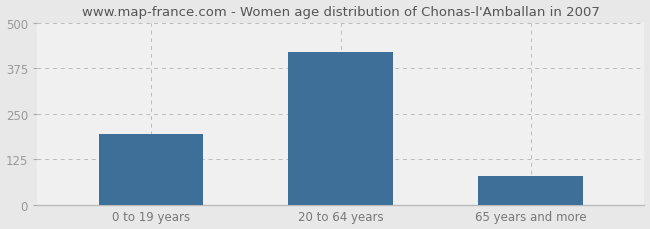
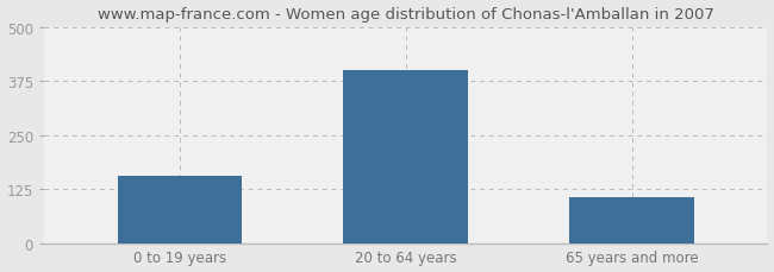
0 to 19 years: 195 -> 155
20 to 64 years: 420 -> 400
65 years and more: 80 -> 108
